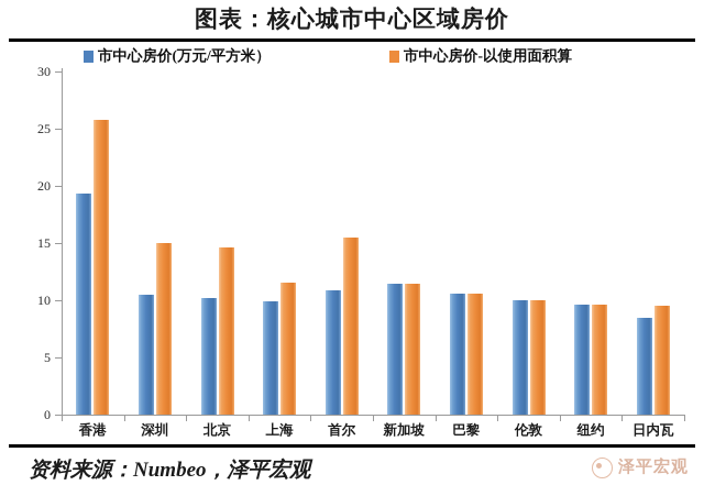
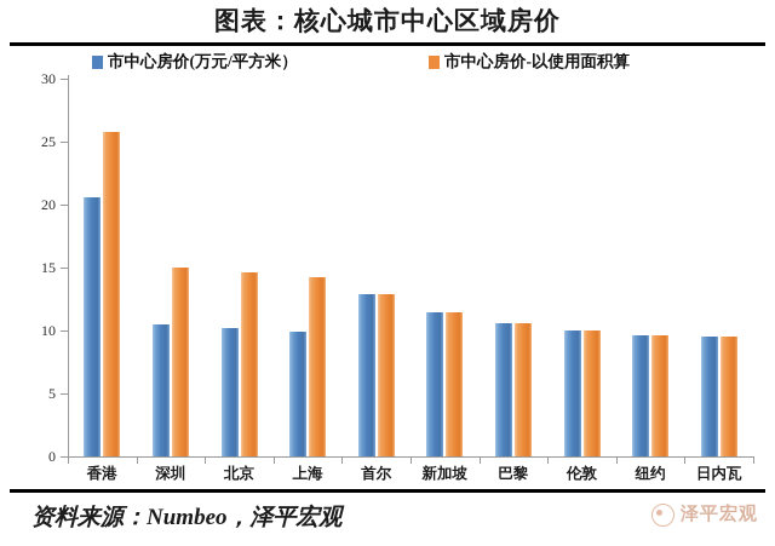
市中心房价(万元/平方米）/香港: 19.3 -> 20.6
市中心房价-以使用面积算/上海: 11.5 -> 14.2
市中心房价(万元/平方米）/首尔: 10.9 -> 12.9
市中心房价-以使用面积算/首尔: 15.5 -> 12.9
市中心房价(万元/平方米）/日内瓦: 8.5 -> 9.5
